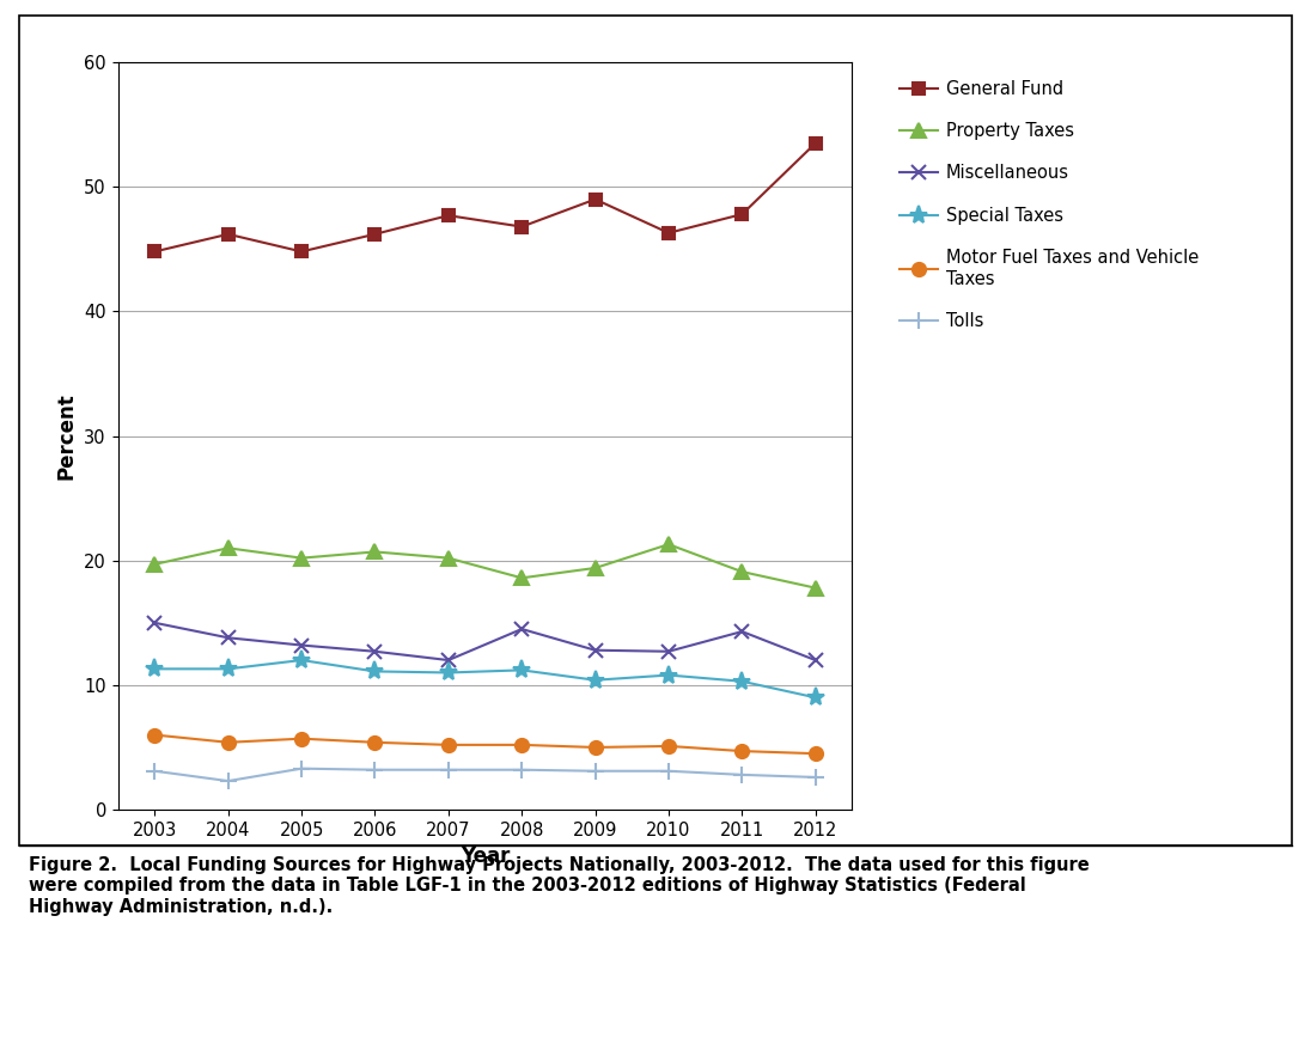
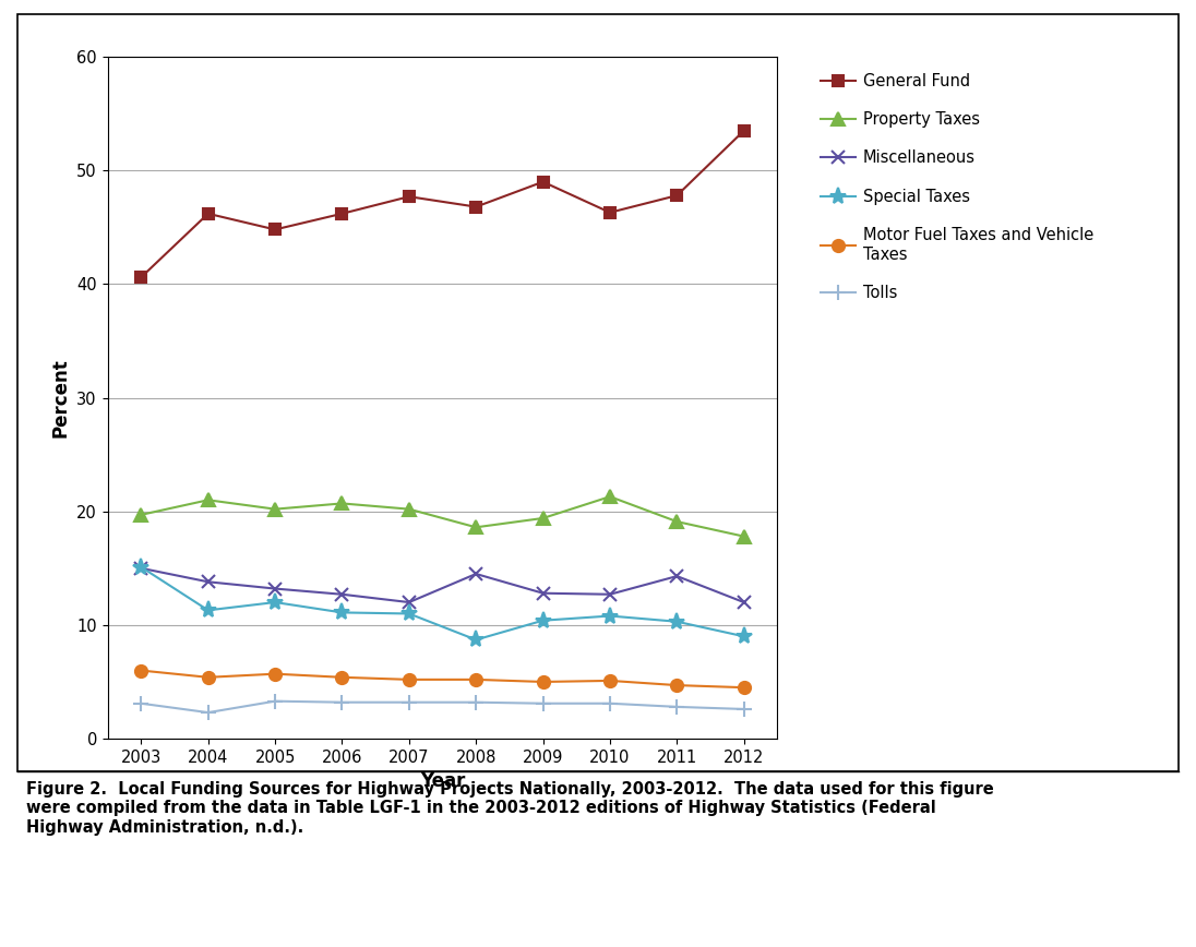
General Fund/2003: 44.8 -> 40.6
Special Taxes/2003: 11.3 -> 15.1
Special Taxes/2008: 11.2 -> 8.7
